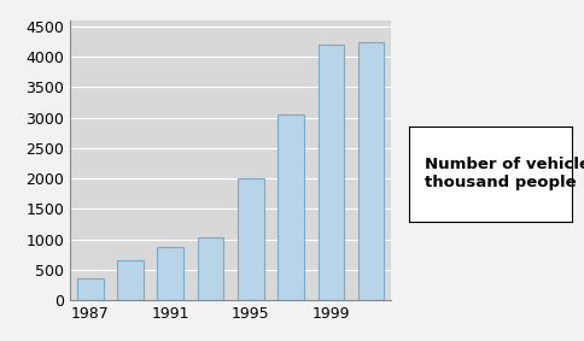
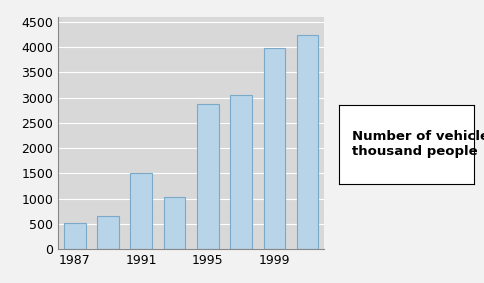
1987: 350 -> 520
1991: 880 -> 1500
1995: 2000 -> 2880
1999: 4200 -> 3980
